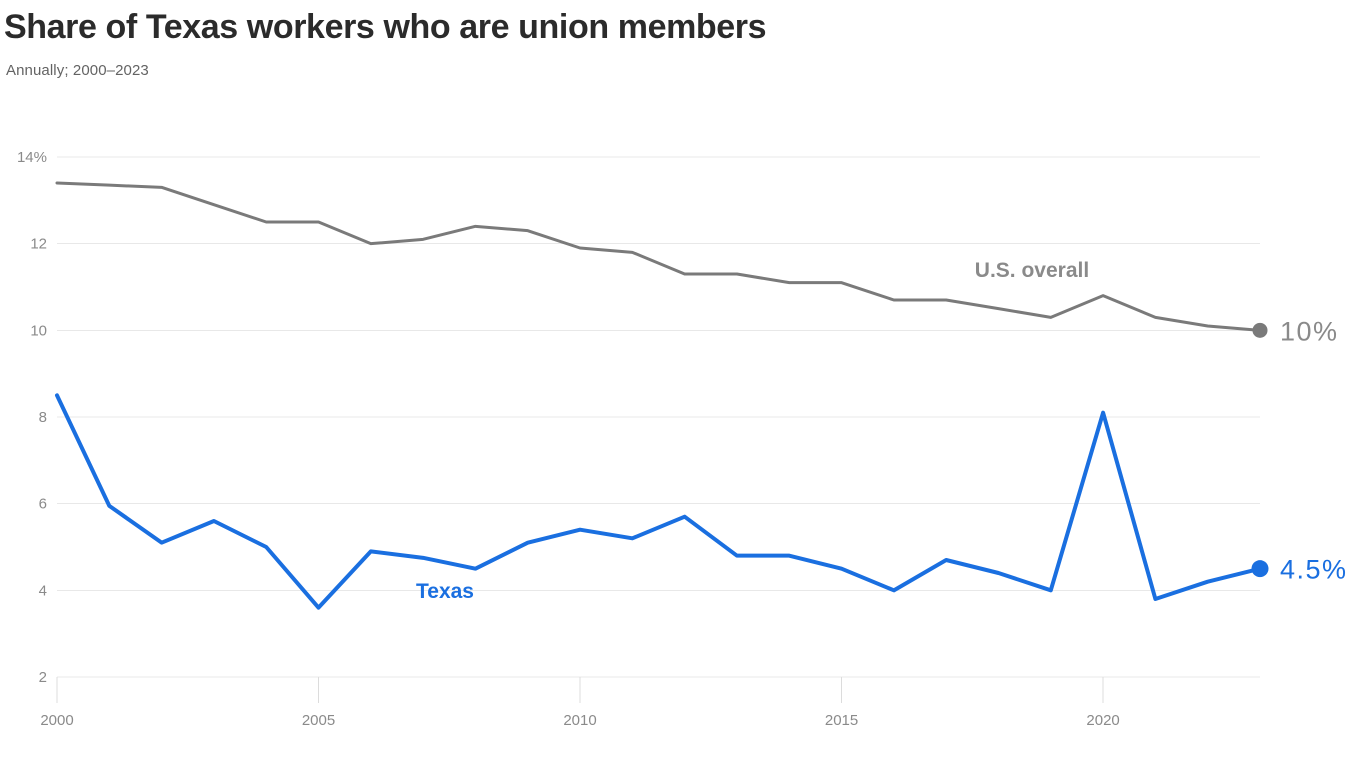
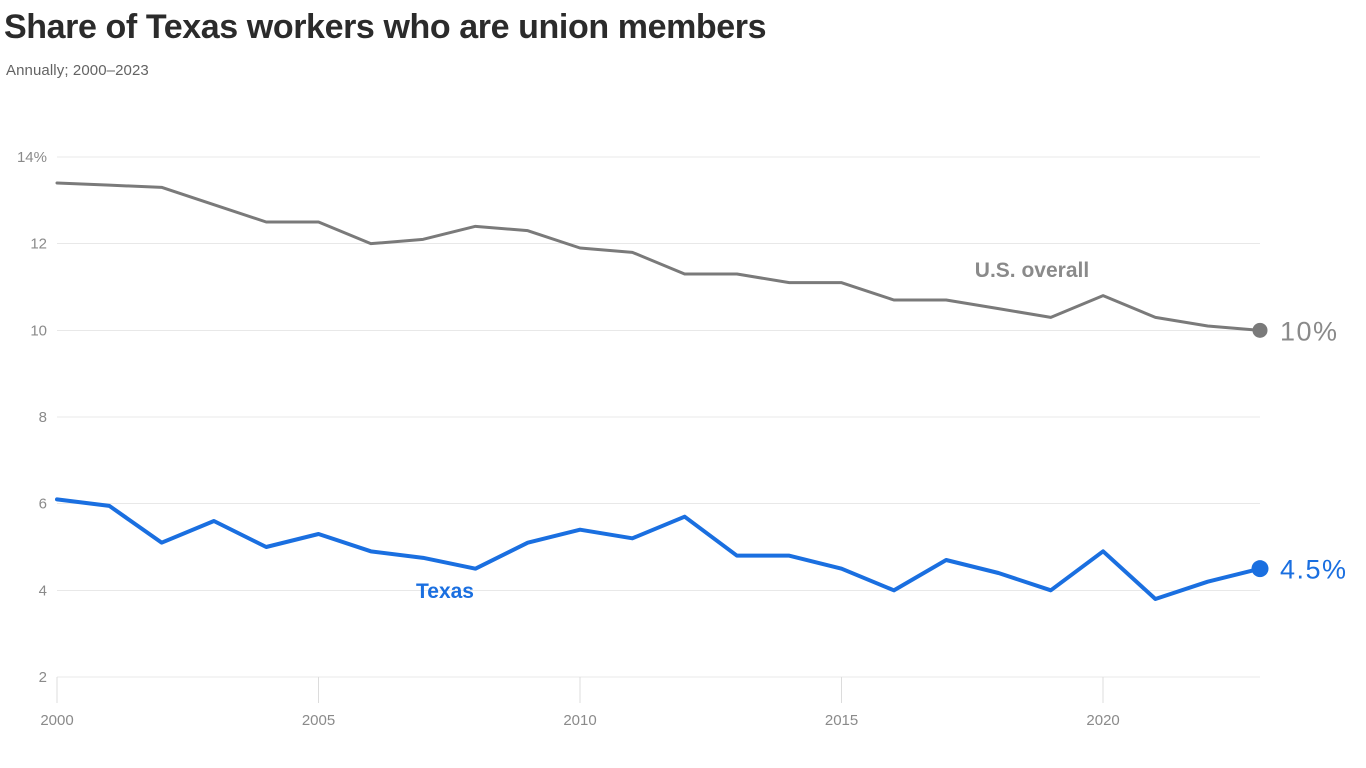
Texas/2000: 8.5% -> 6.1%
Texas/2005: 3.6% -> 5.3%
Texas/2020: 8.1% -> 4.9%
